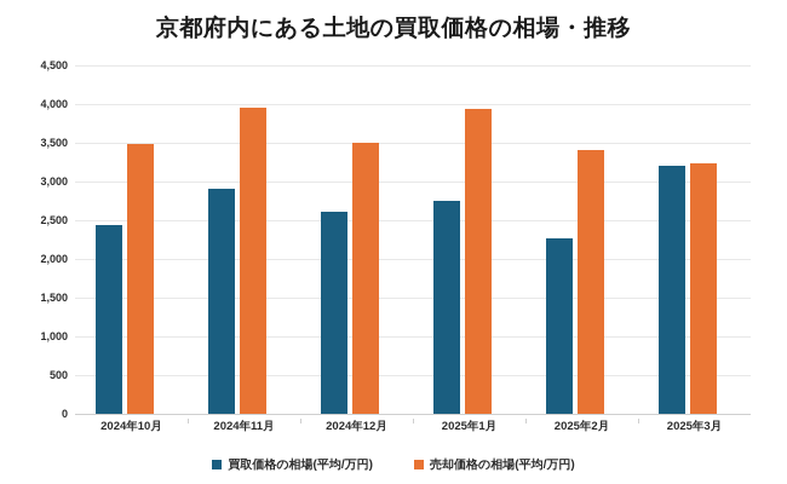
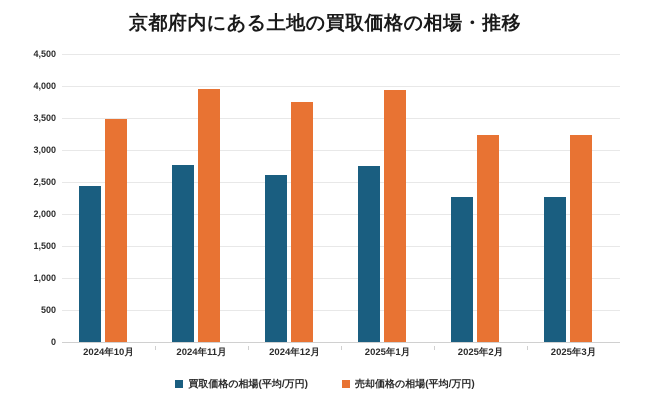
買取価格の相場(平均/万円)/2024年11月: 2900 -> 2800
売却価格の相場(平均/万円)/2024年12月: 3500 -> 3800
売却価格の相場(平均/万円)/2025年2月: 3400 -> 3200
買取価格の相場(平均/万円)/2025年3月: 3200 -> 2300
